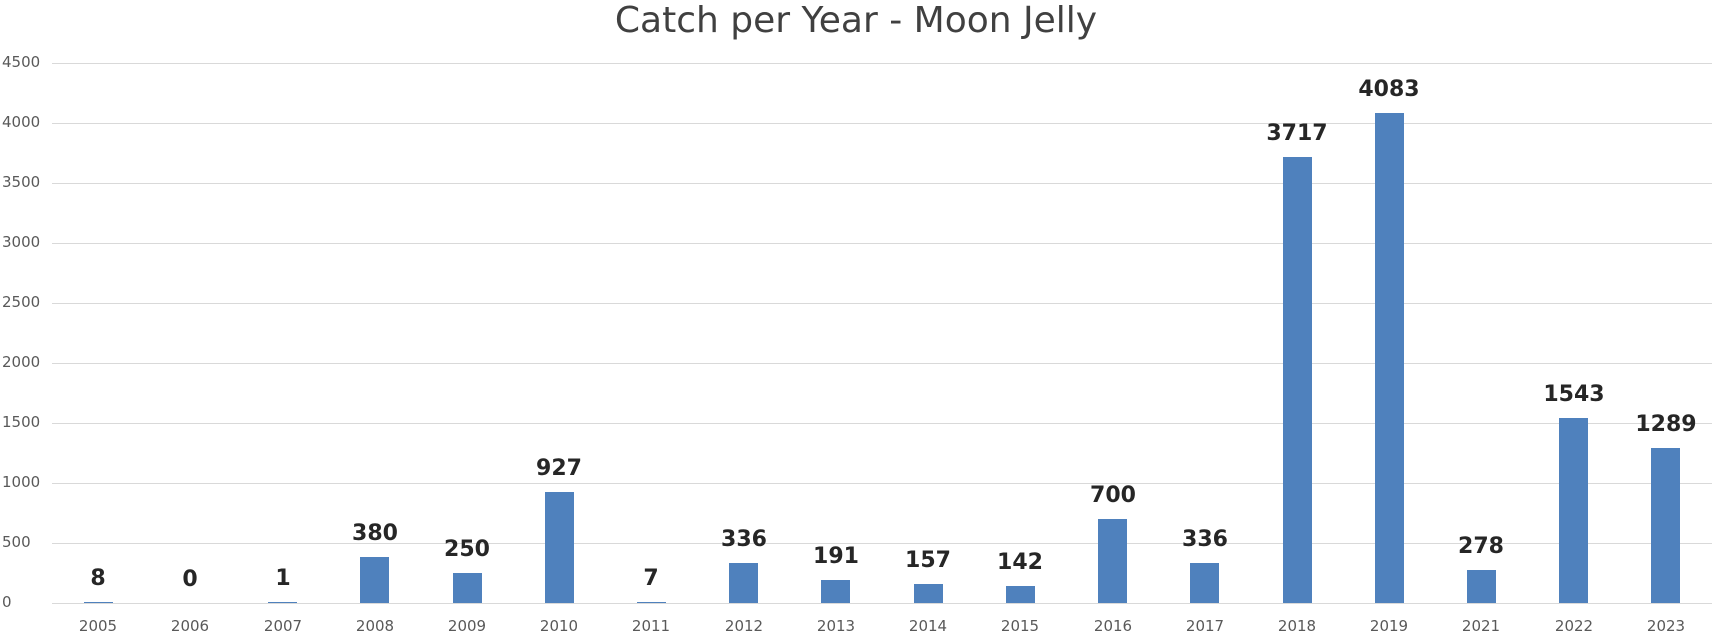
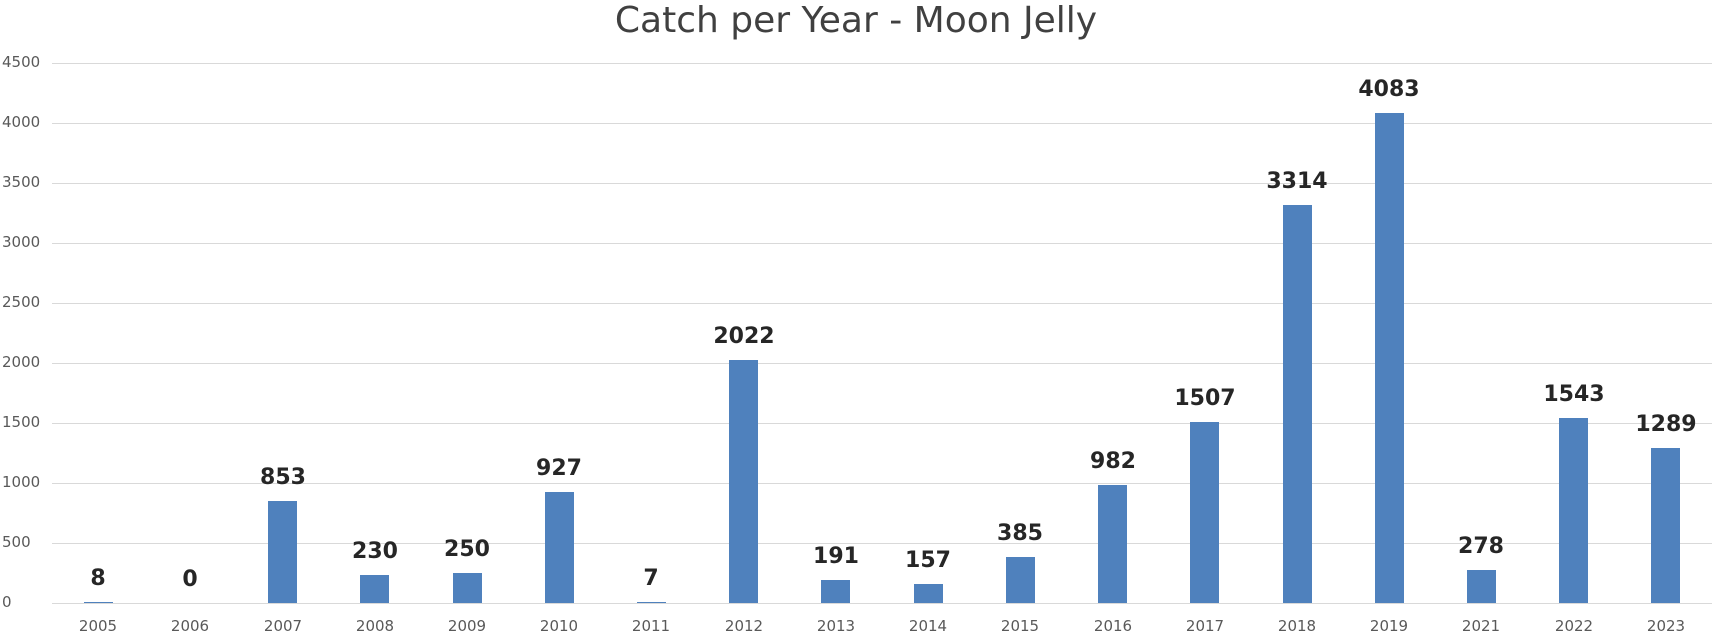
2007: 1 -> 853
2008: 380 -> 230
2012: 336 -> 2022
2015: 142 -> 385
2016: 700 -> 982
2017: 336 -> 1507
2018: 3717 -> 3314
